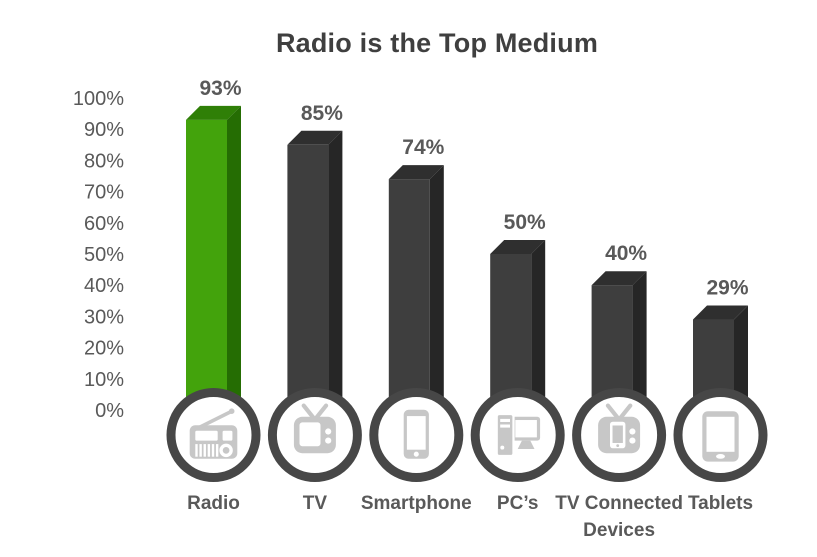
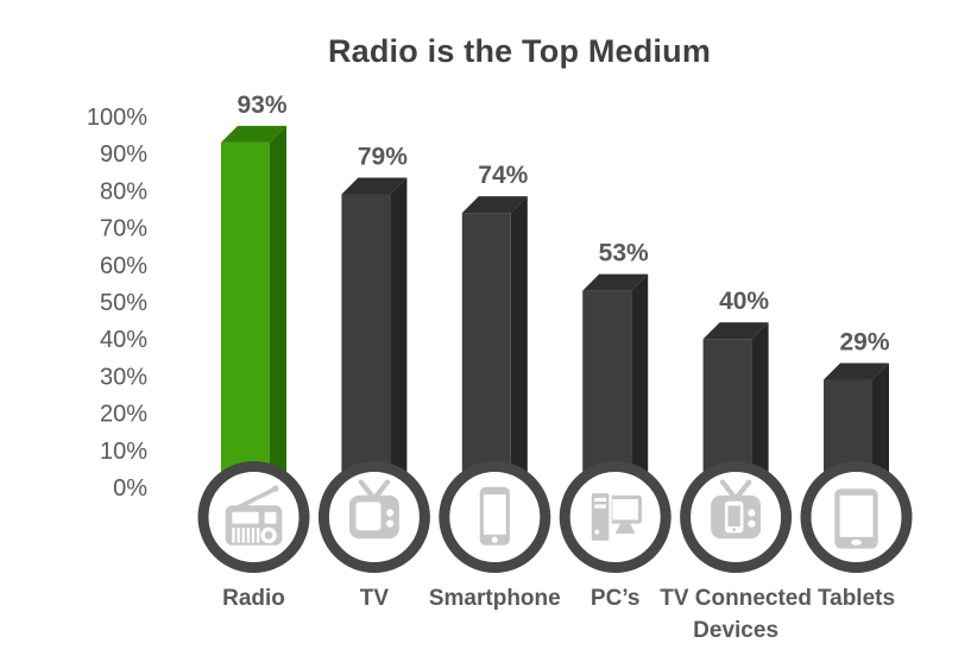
TV: 85% -> 79%
PC’s: 50% -> 53%
